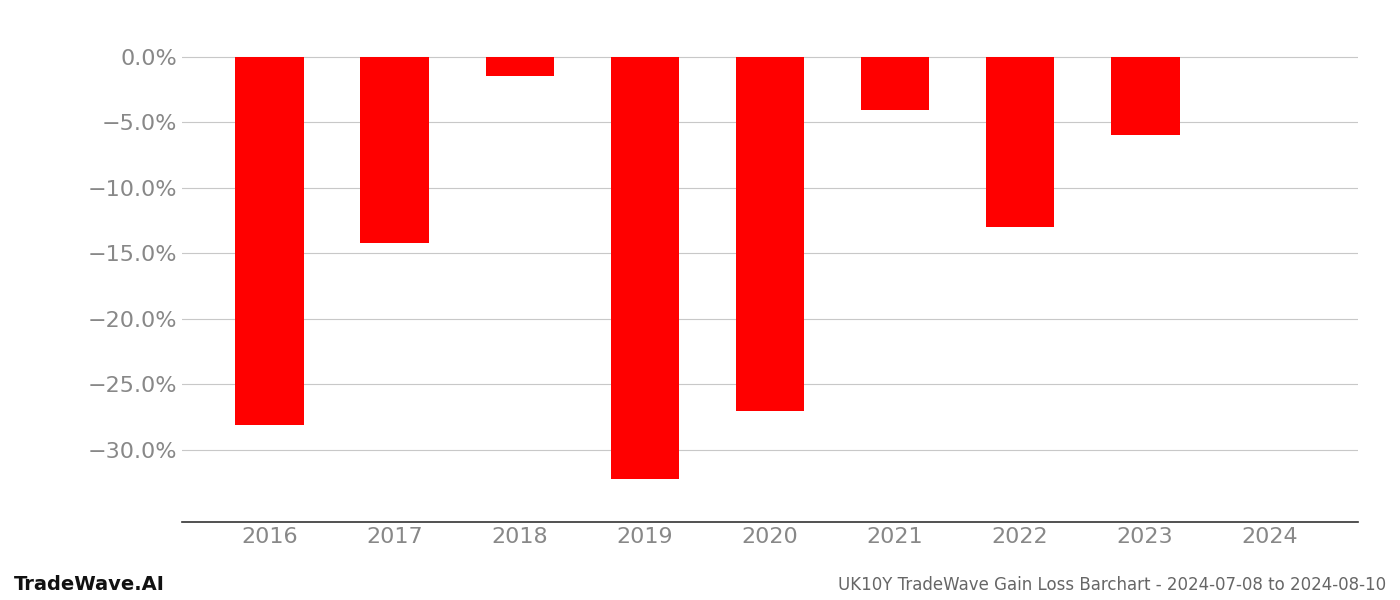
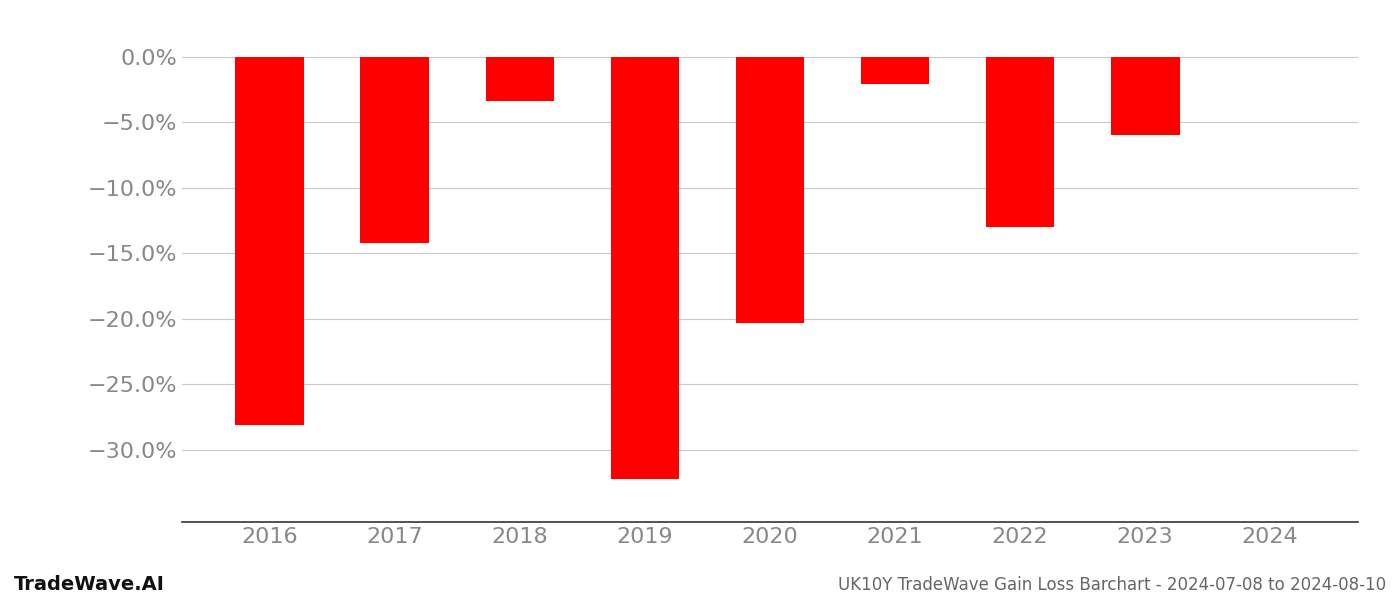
2018: -1.5% -> -3.4%
2020: -27.0% -> -20.3%
2021: -4.1% -> -2.1%
